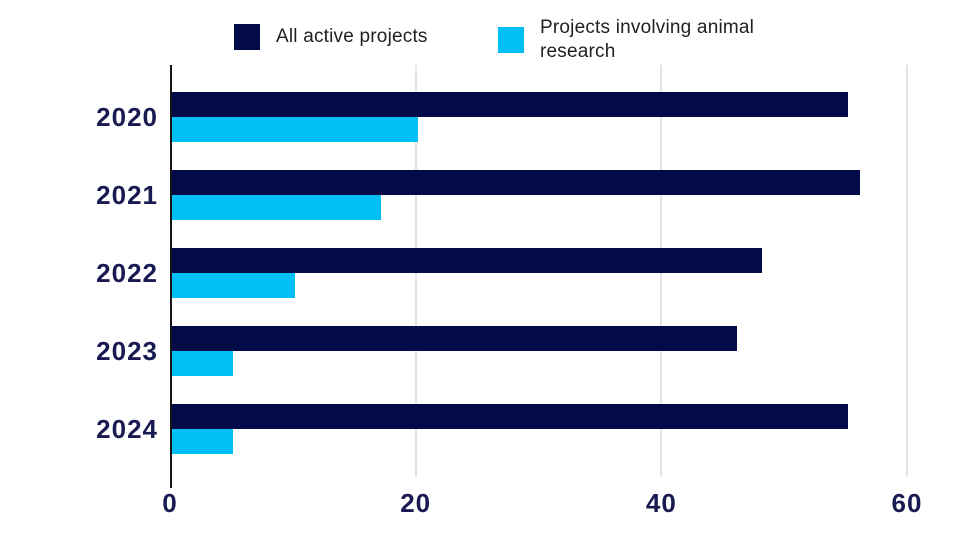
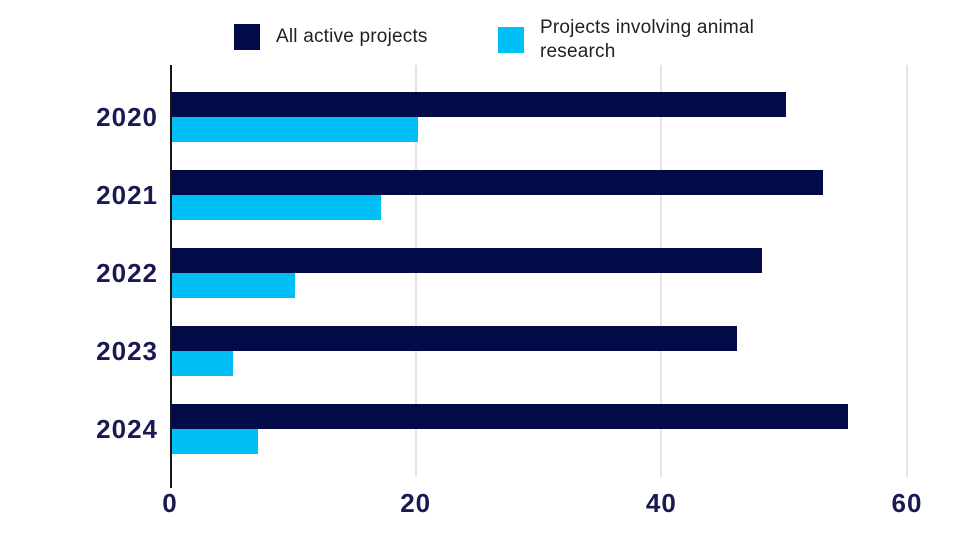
All active projects/2020: 55 -> 50
All active projects/2021: 56 -> 53
Projects involving animal research/2024: 5 -> 7
